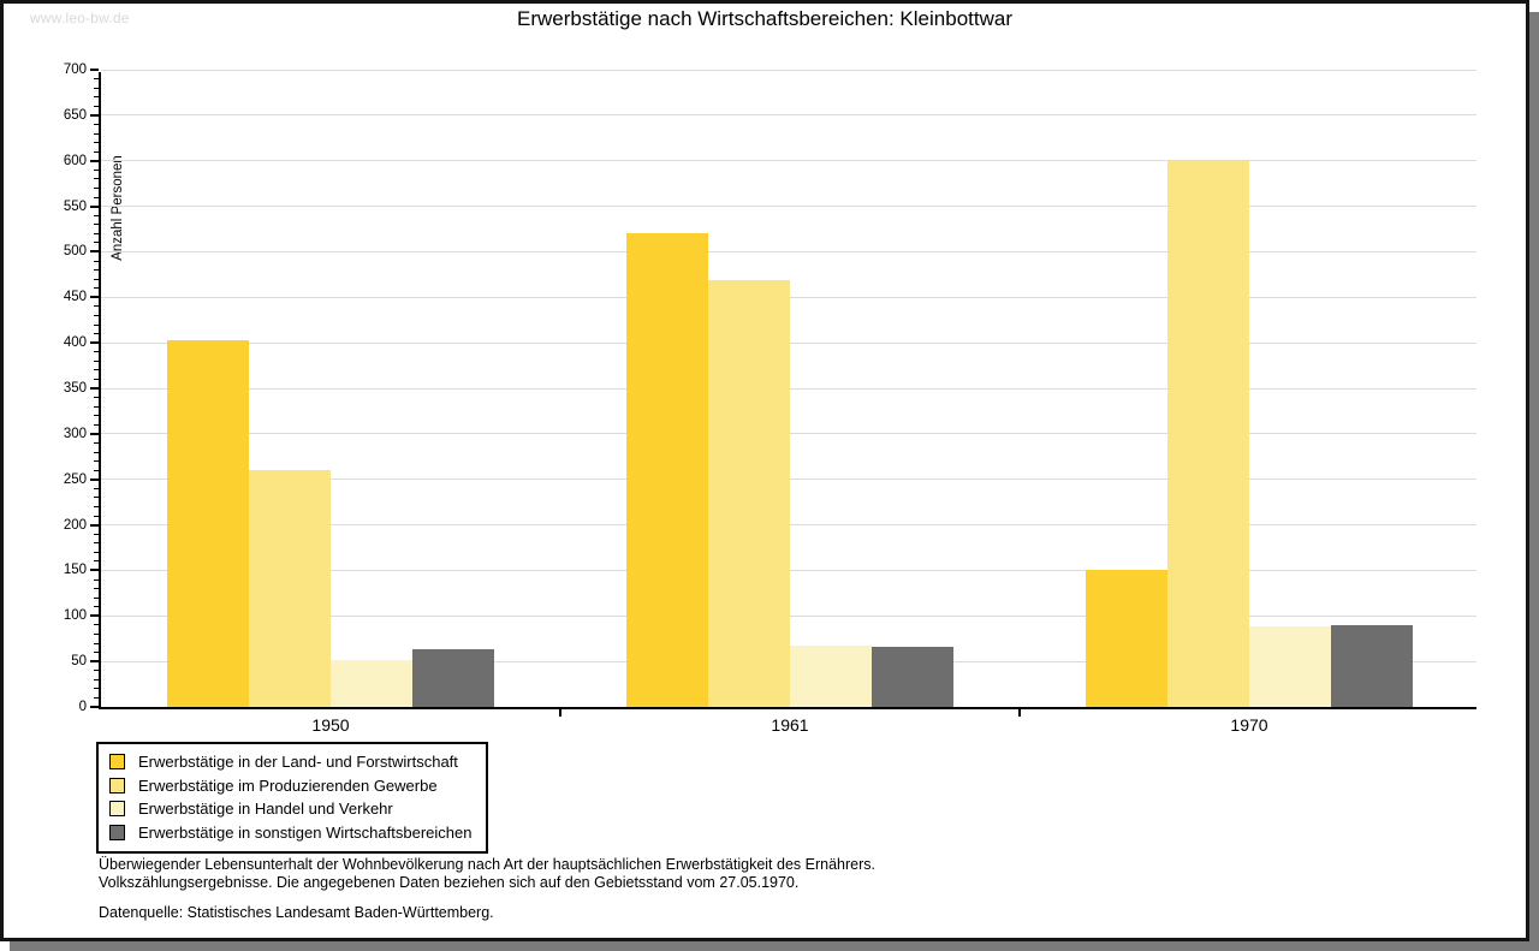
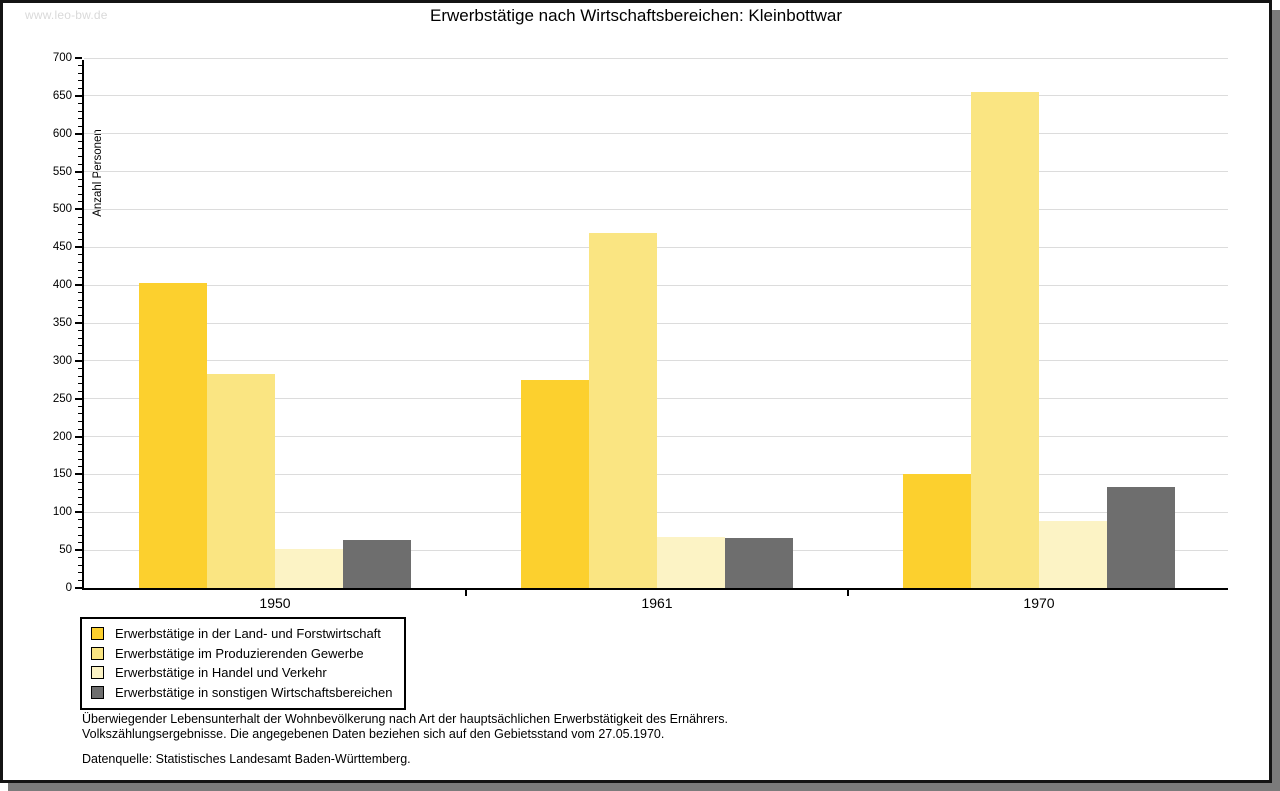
Erwerbstätige im Produzierenden Gewerbe/1950: 260 -> 280
Erwerbstätige in der Land- und Forstwirtschaft/1961: 520 -> 280
Erwerbstätige im Produzierenden Gewerbe/1970: 600 -> 660
Erwerbstätige in sonstigen Wirtschaftsbereichen/1970: 90 -> 130
